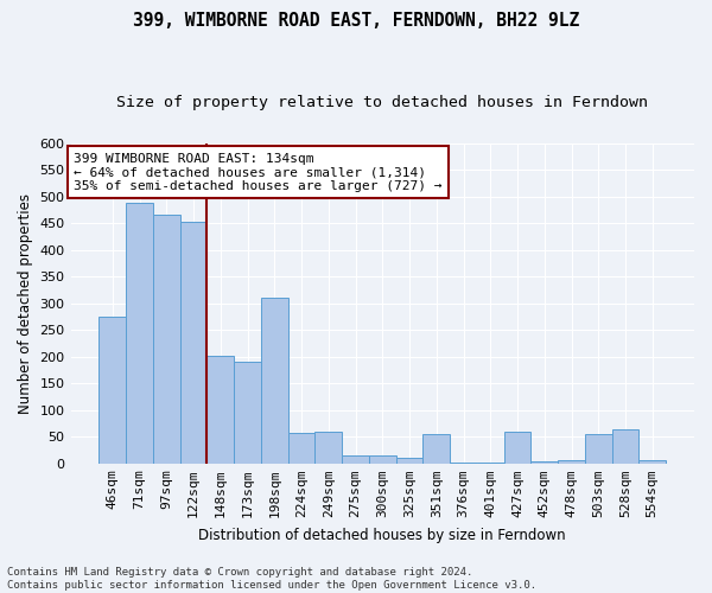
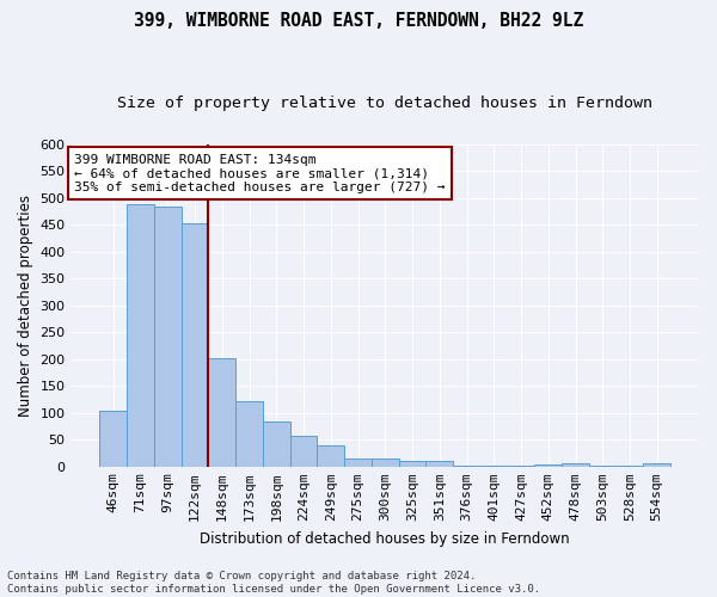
46sqm: 275 -> 105
97sqm: 465 -> 484
173sqm: 190 -> 121
198sqm: 310 -> 83
249sqm: 60 -> 40
351sqm: 55 -> 10
427sqm: 60 -> 1
503sqm: 55 -> 1
528sqm: 65 -> 1
